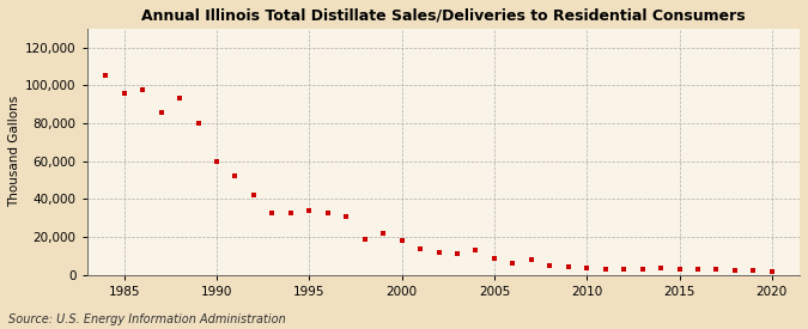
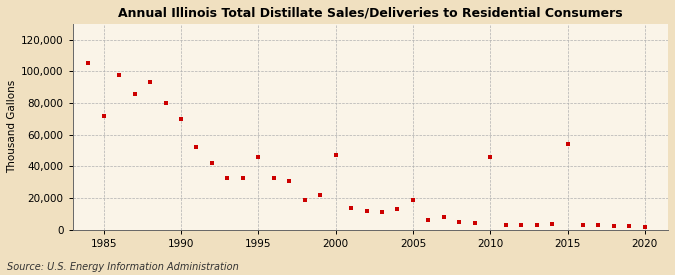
1985: 96,000 -> 72,000
1990: 60,000 -> 70,000
1995: 34,000 -> 46,000
2000: 18,000 -> 47,000
2005: 9,000 -> 19,000
2010: 4,000 -> 46,000
2015: 3,000 -> 54,000
